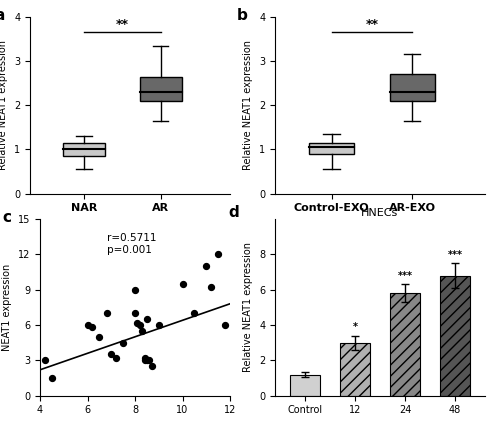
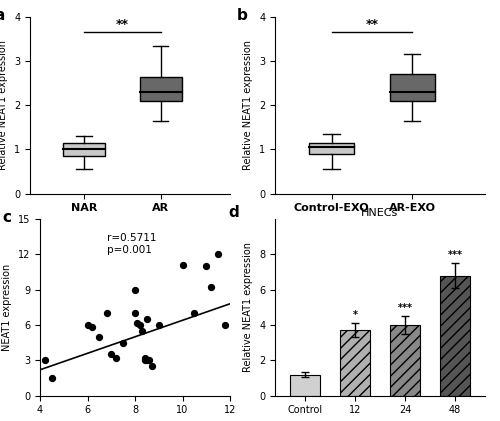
10: 9.5 -> 11.1
HNECs/12: 3.0 -> 3.7
HNECs/24: 5.8 -> 4.0
